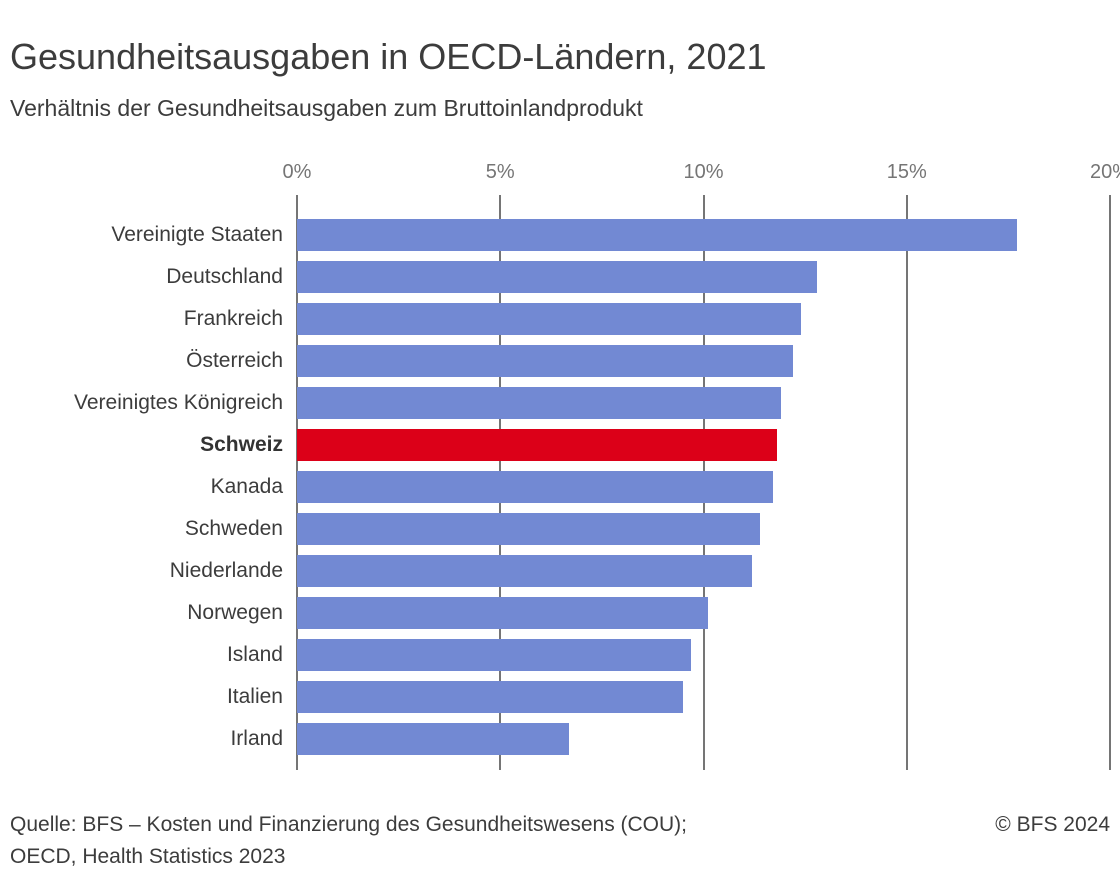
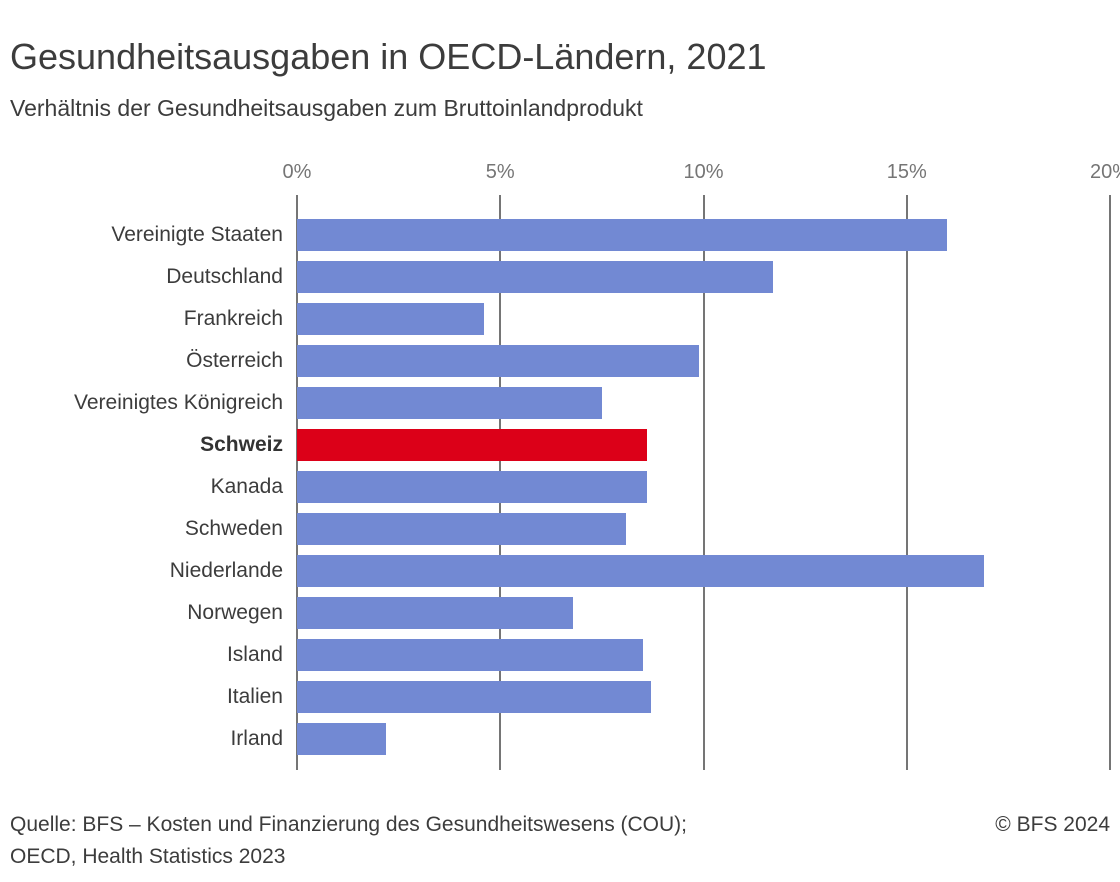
Vereinigte Staaten: 17.7% -> 16.0%
Deutschland: 12.8% -> 11.7%
Frankreich: 12.4% -> 4.6%
Österreich: 12.2% -> 9.9%
Vereinigtes Königreich: 11.9% -> 7.5%
Schweiz: 11.8% -> 8.6%
Kanada: 11.7% -> 8.6%
Schweden: 11.4% -> 8.1%
Niederlande: 11.2% -> 16.9%
Norwegen: 10.1% -> 6.8%
Island: 9.7% -> 8.5%
Italien: 9.5% -> 8.7%
Irland: 6.7% -> 2.2%
